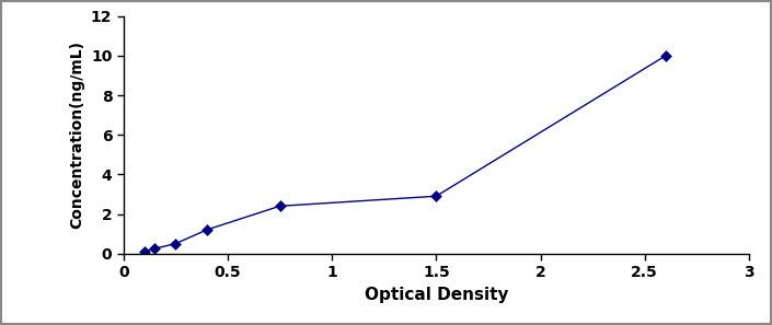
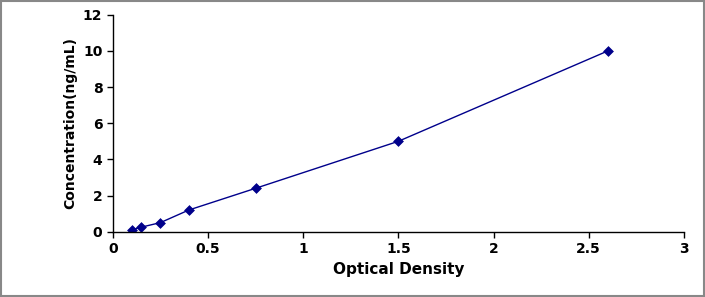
1.5: 2.9 -> 5.0
